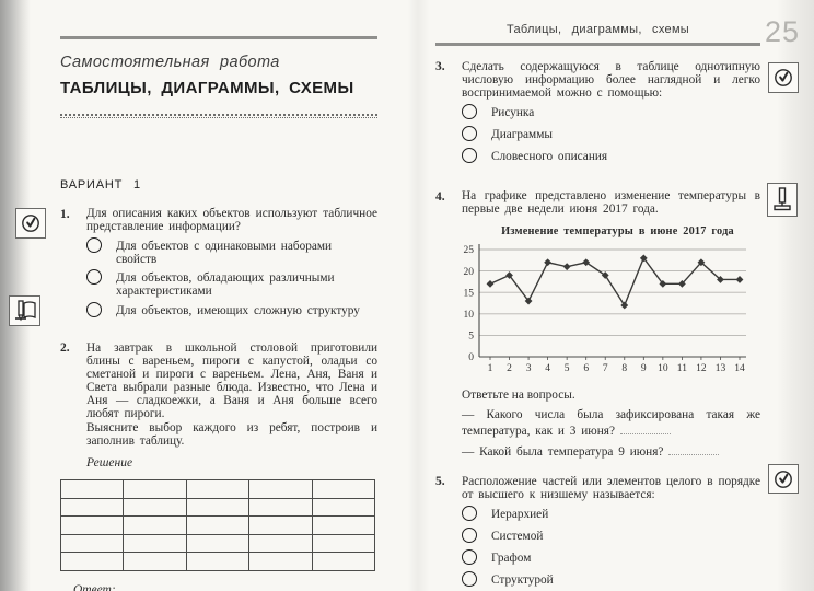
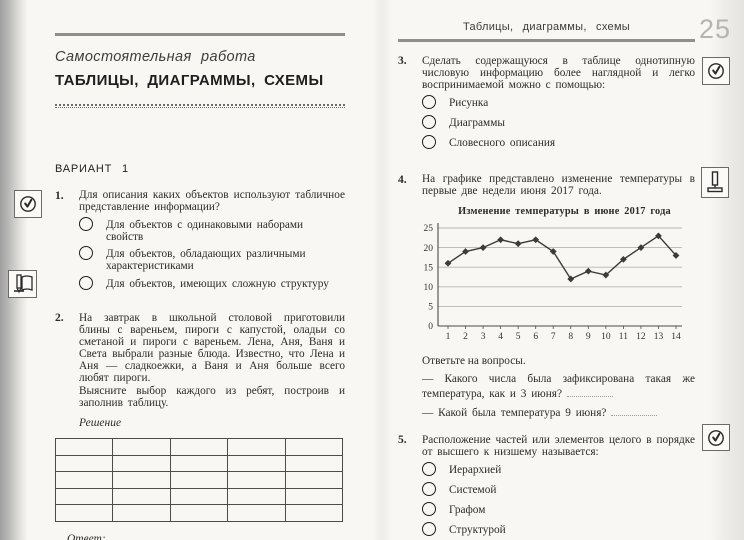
1: 17 -> 16
3: 13 -> 20
9: 23 -> 14
10: 17 -> 13
12: 22 -> 20
13: 18 -> 23
